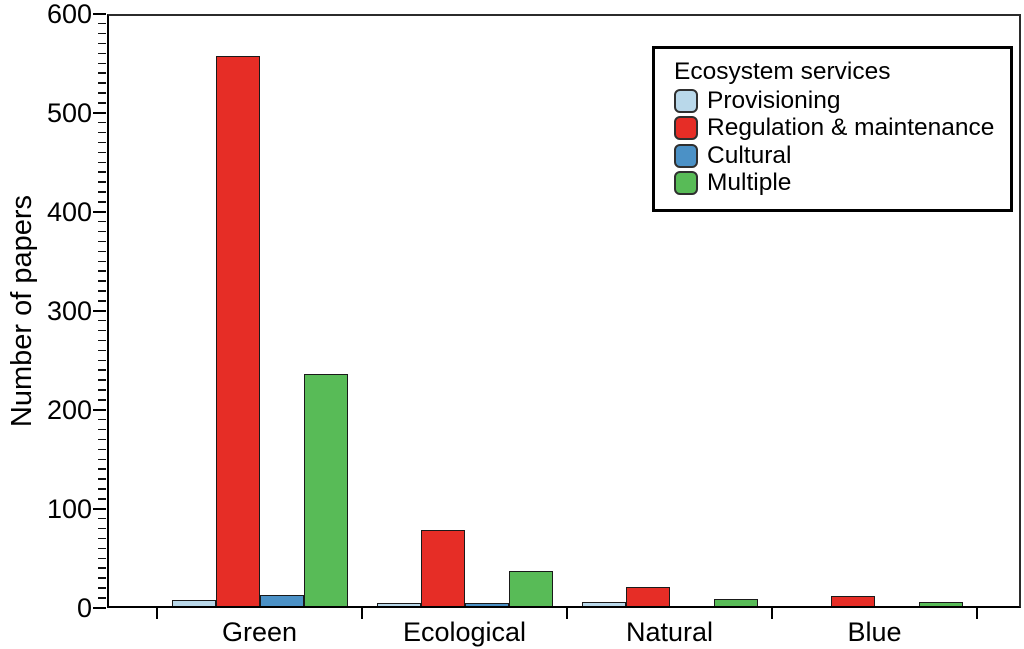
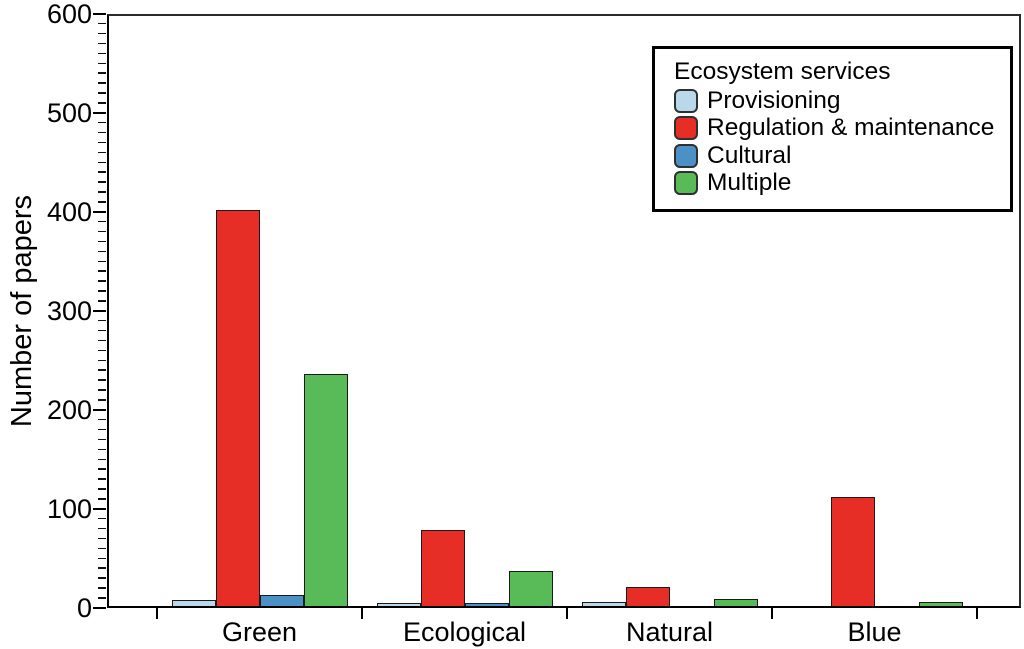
Regulation & maintenance/Green: 560 -> 400
Regulation & maintenance/Blue: 10 -> 110
